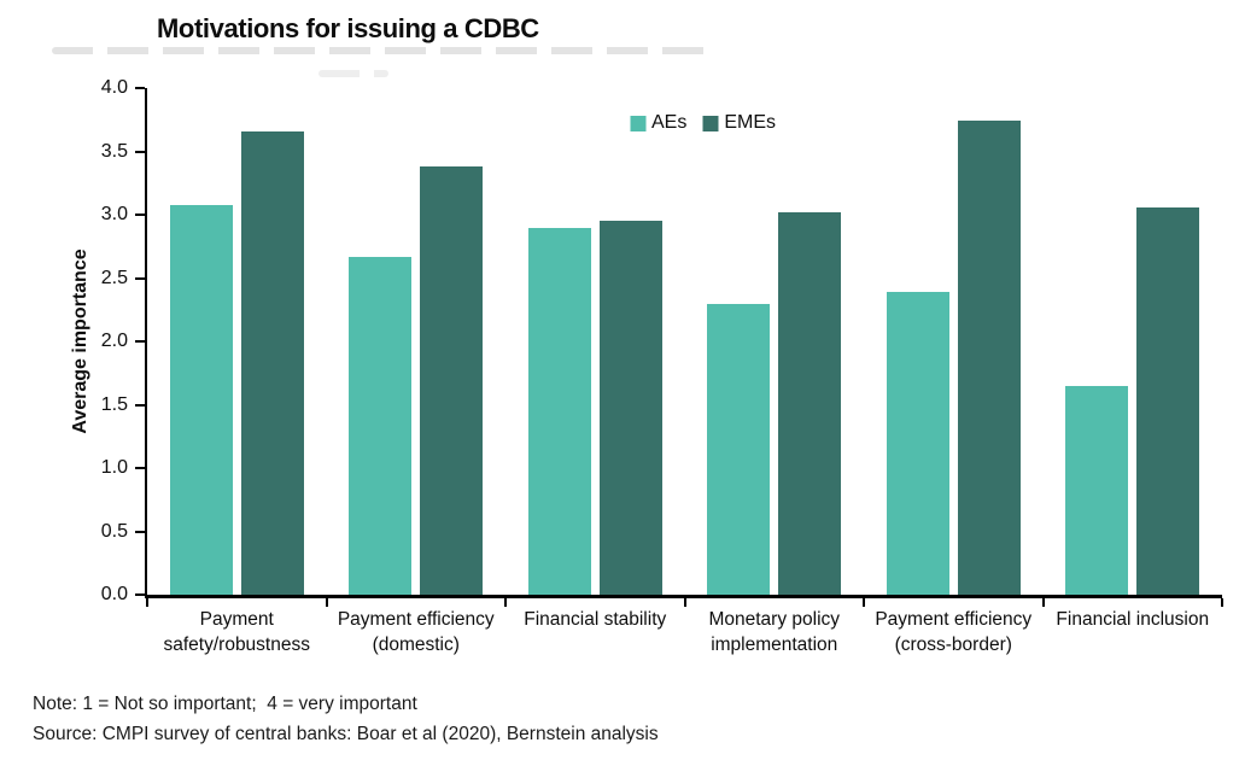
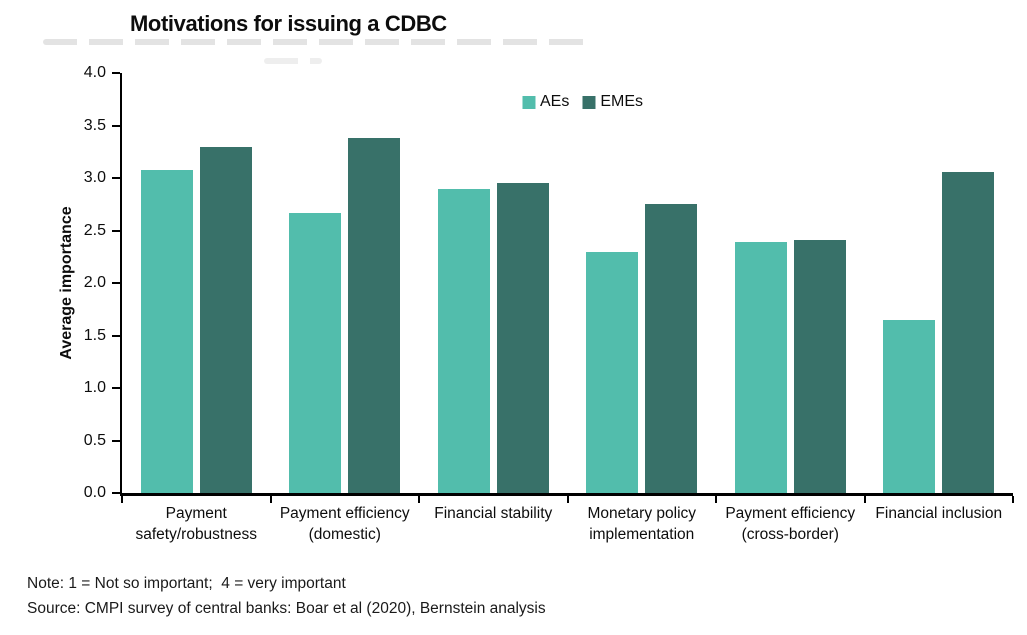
EMEs/Payment safety/robustness: 3.66 -> 3.30
EMEs/Monetary policy implementation: 3.02 -> 2.75
EMEs/Payment efficiency (cross-border): 3.74 -> 2.41
